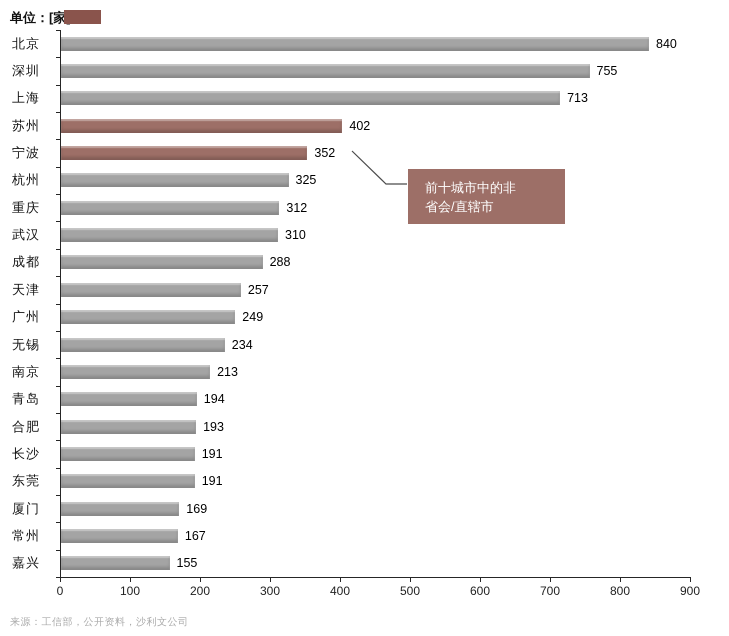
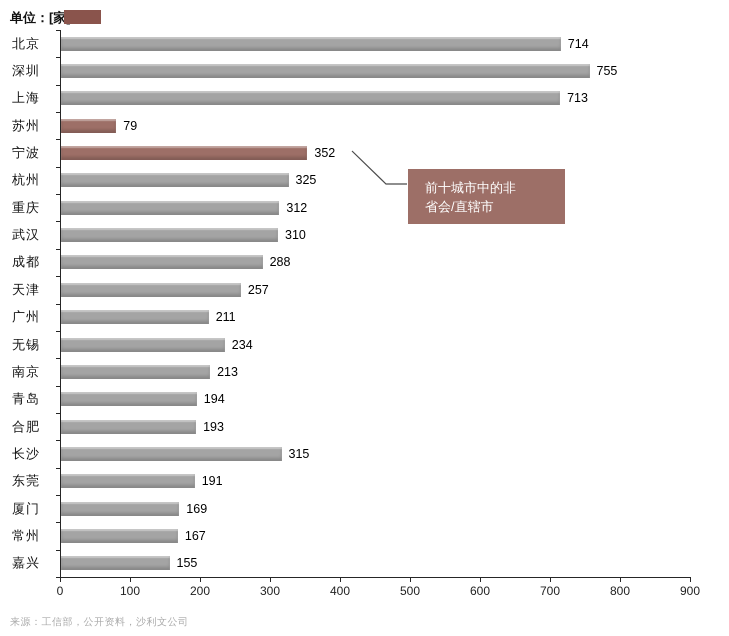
北京: 840 -> 714
苏州: 402 -> 79
广州: 249 -> 211
长沙: 191 -> 315
